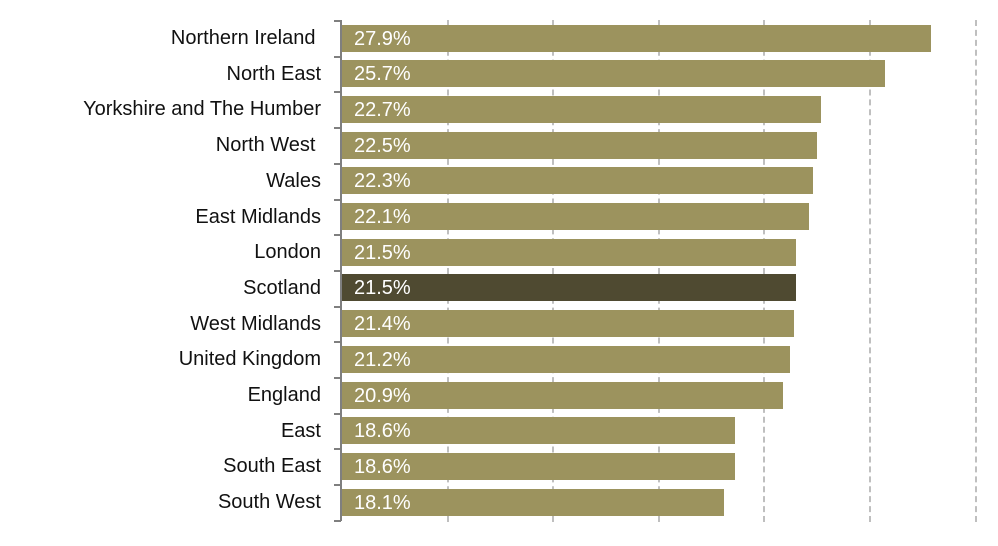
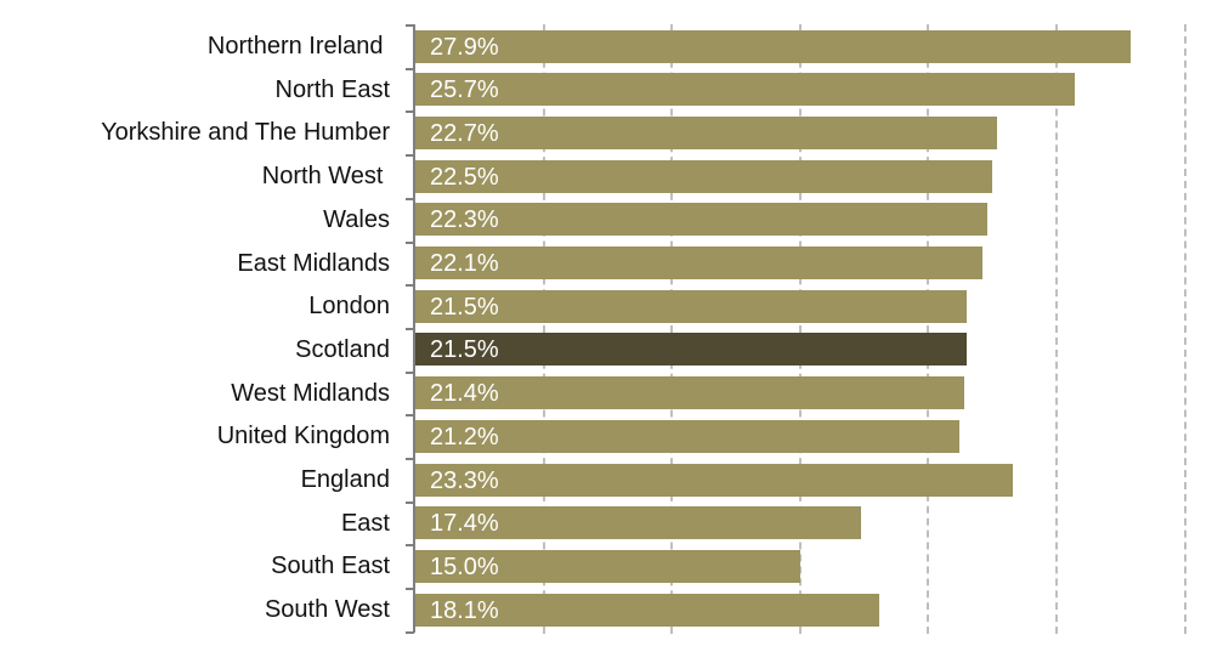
England: 20.9% -> 23.3%
East: 18.6% -> 17.4%
South East: 18.6% -> 15.0%
